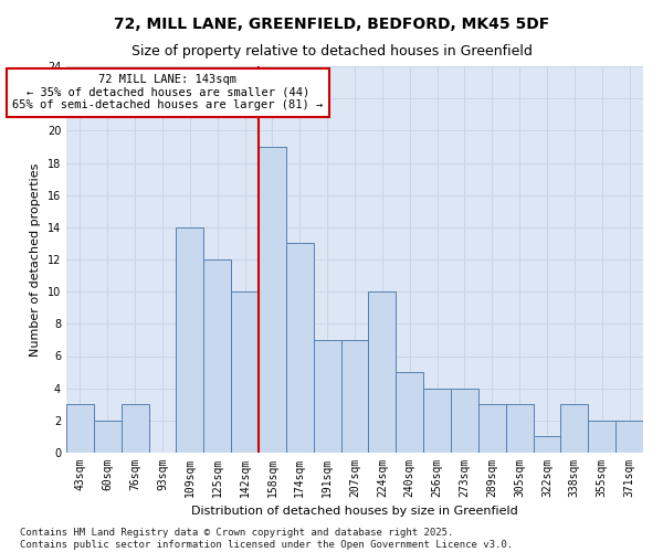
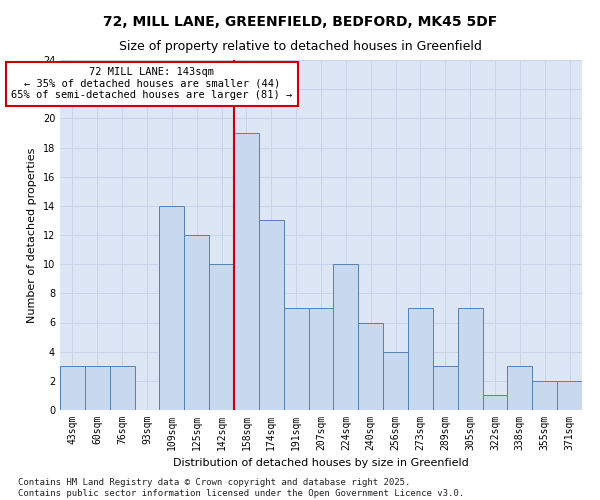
60sqm: 2 -> 3
240sqm: 5 -> 6
273sqm: 4 -> 7
305sqm: 3 -> 7
